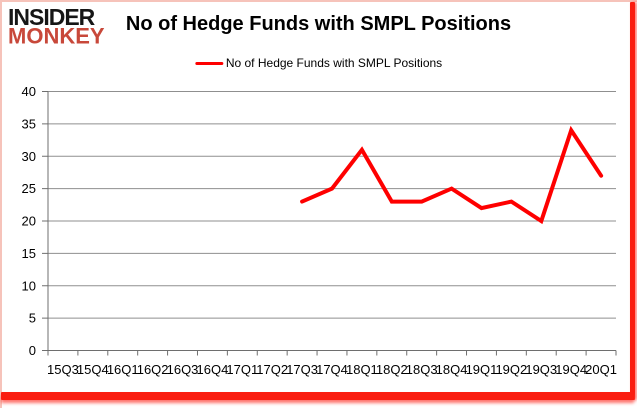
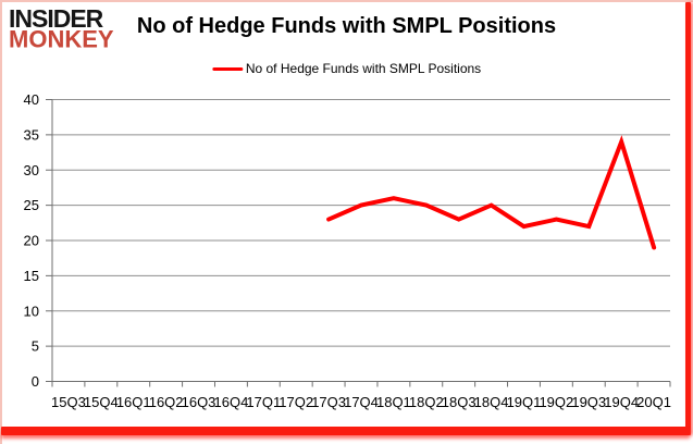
18Q1: 31 -> 26
18Q2: 23 -> 25
19Q3: 20 -> 22
20Q1: 27 -> 19
